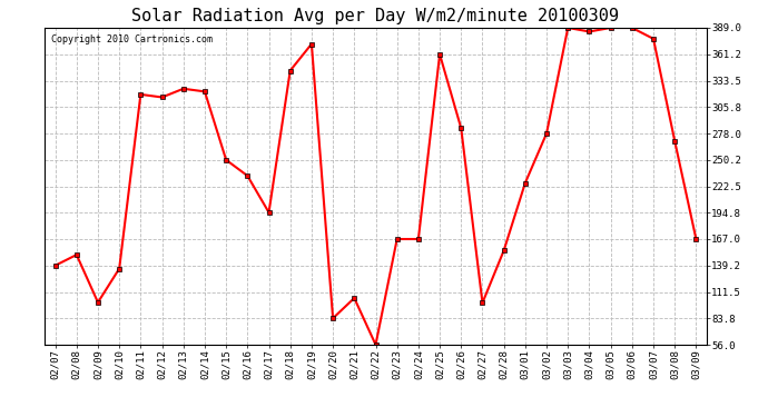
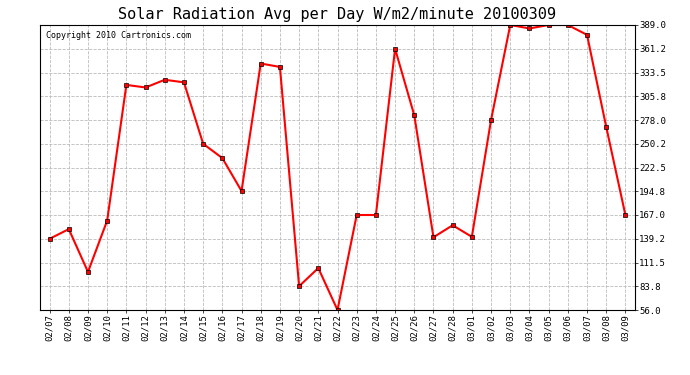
02/10: 136 -> 160
02/19: 372 -> 340
02/27: 100 -> 141
03/01: 226 -> 142
